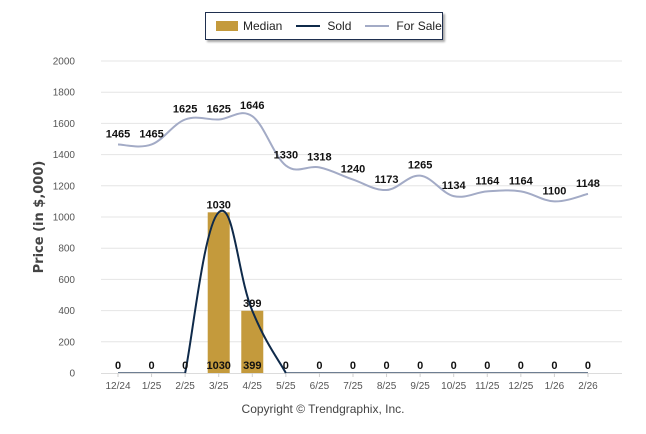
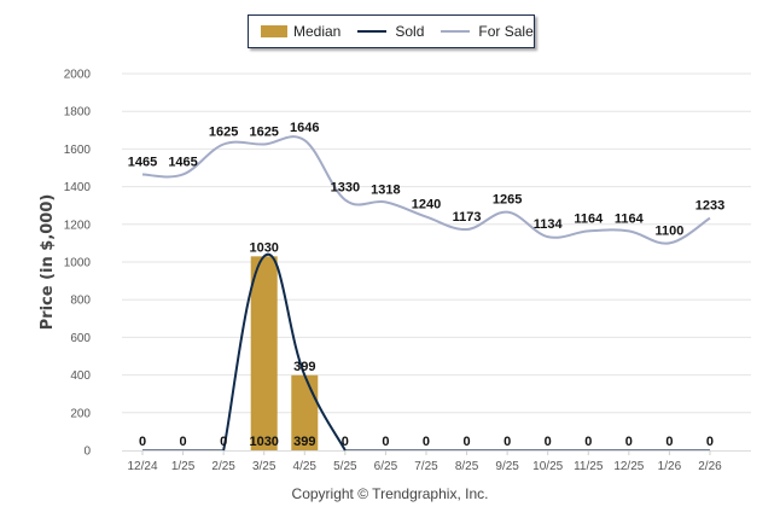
For Sale/2/26: 1148 -> 1233
